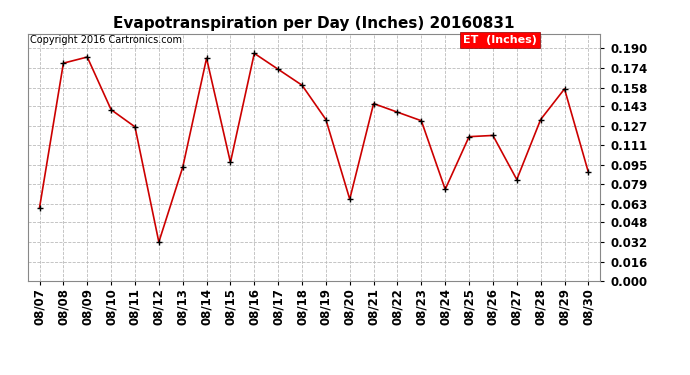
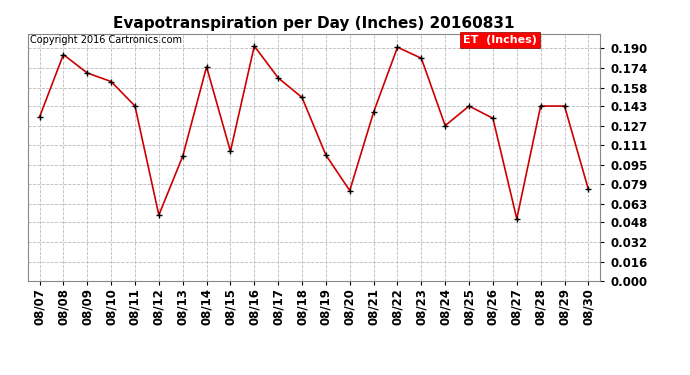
08/07: 0.060 -> 0.134
08/08: 0.178 -> 0.185
08/09: 0.183 -> 0.170
08/10: 0.140 -> 0.163
08/11: 0.126 -> 0.143
08/12: 0.032 -> 0.054
08/13: 0.093 -> 0.102
08/14: 0.182 -> 0.175
08/15: 0.097 -> 0.106
08/16: 0.186 -> 0.192
08/17: 0.173 -> 0.166
08/18: 0.160 -> 0.150
08/19: 0.132 -> 0.103
08/20: 0.067 -> 0.074
08/21: 0.145 -> 0.138
08/22: 0.138 -> 0.191
08/23: 0.131 -> 0.182
08/24: 0.075 -> 0.127
08/25: 0.118 -> 0.143
08/26: 0.119 -> 0.133
08/27: 0.083 -> 0.051
08/28: 0.132 -> 0.143
08/29: 0.157 -> 0.143
08/30: 0.089 -> 0.075
